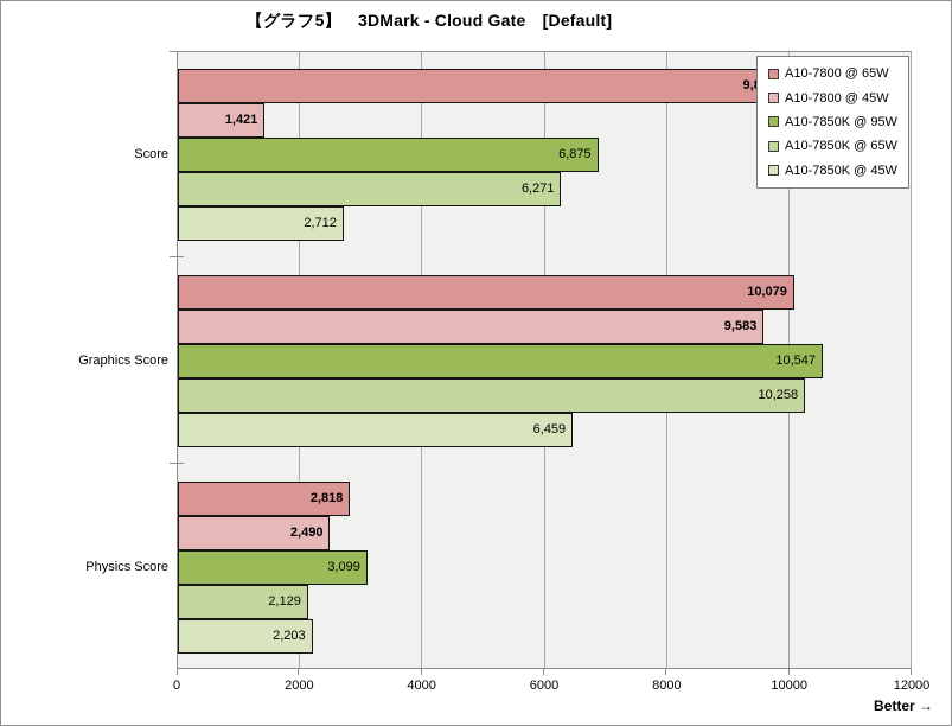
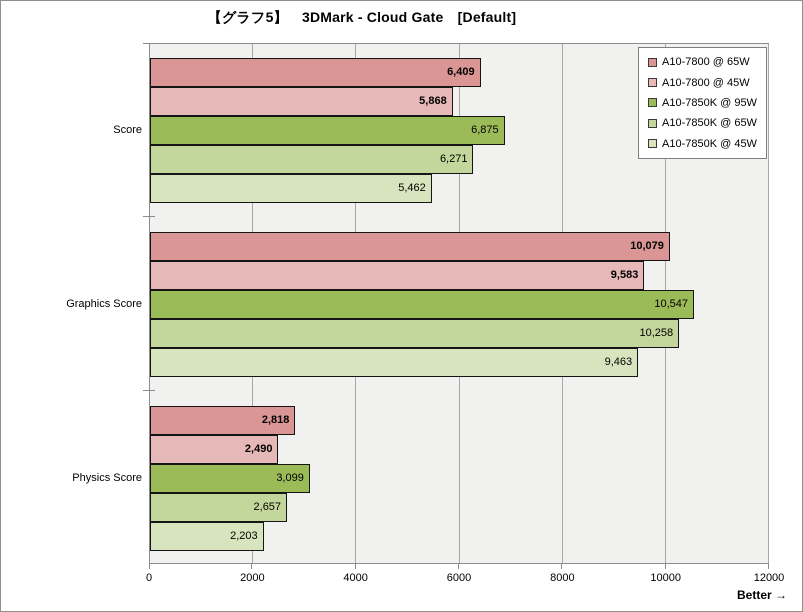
A10-7800 @ 65W/Score: 9,888 -> 6,409
A10-7800 @ 45W/Score: 1,421 -> 5,868
A10-7850K @ 45W/Score: 2,712 -> 5,462
A10-7850K @ 45W/Graphics Score: 6,459 -> 9,463
A10-7850K @ 65W/Physics Score: 2,129 -> 2,657
